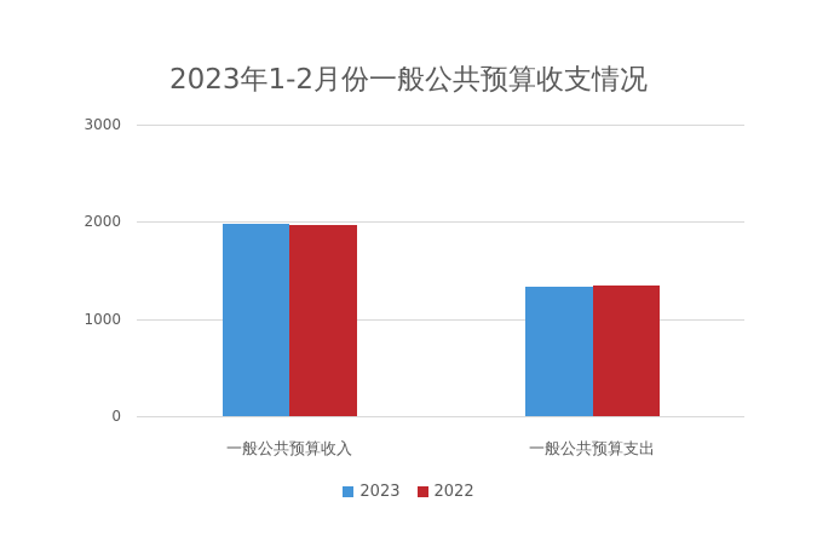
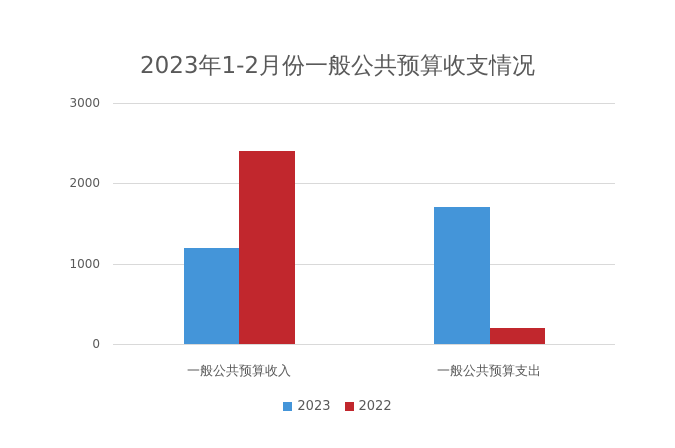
2023/一般公共预算收入: 2000 -> 1200
2022/一般公共预算收入: 2000 -> 2400
2023/一般公共预算支出: 1300 -> 1700
2022/一般公共预算支出: 1300 -> 200
